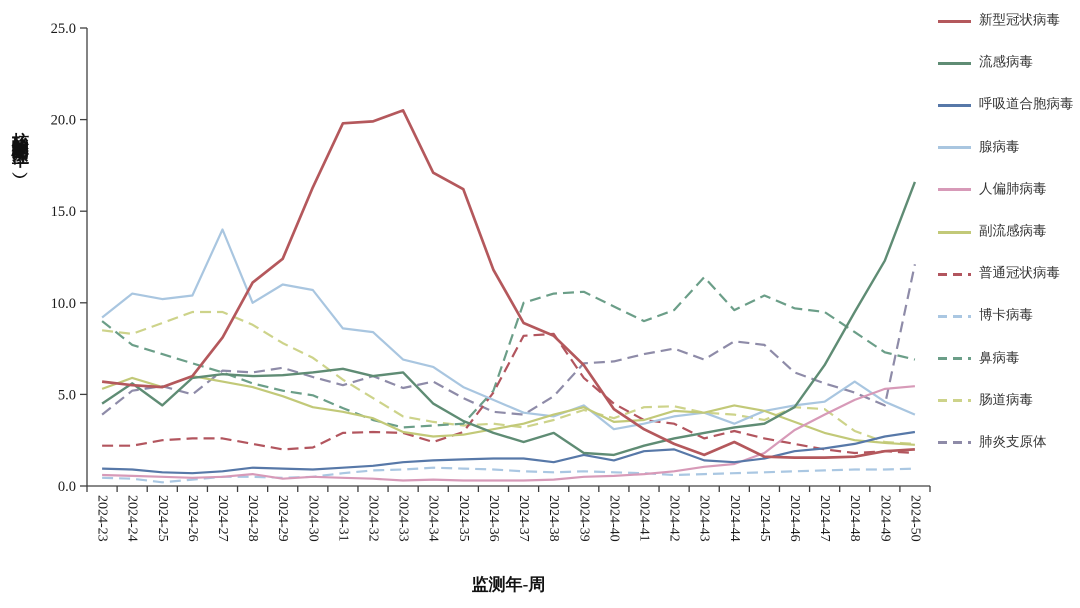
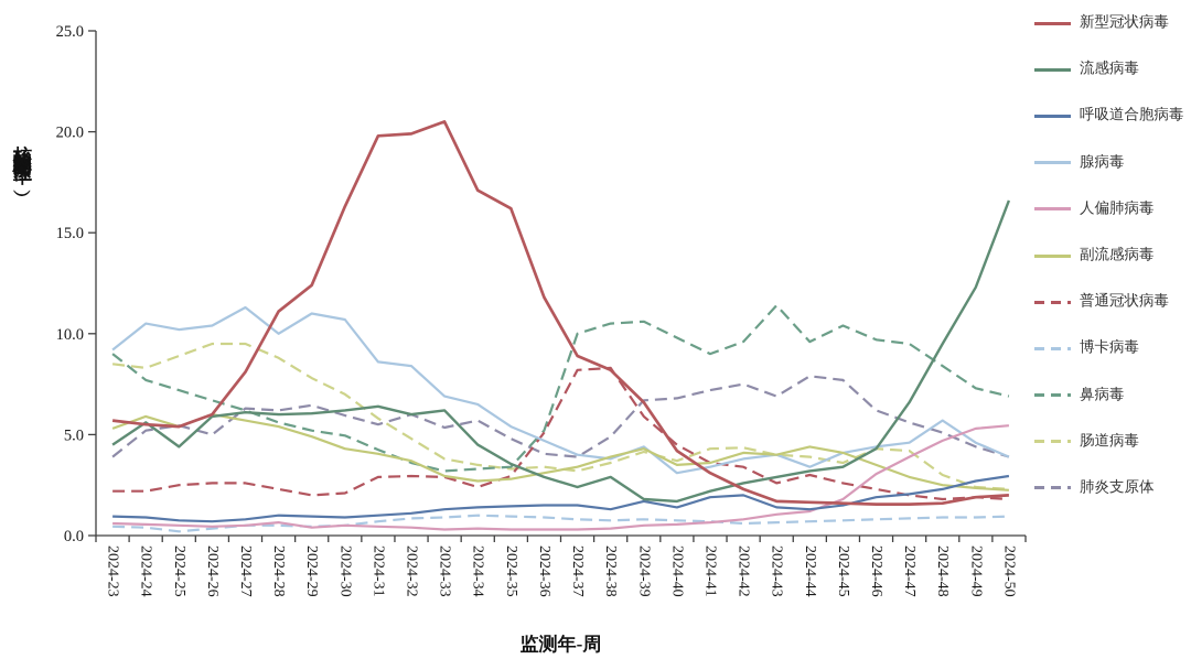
腺病毒/2024-27: 14.0 -> 11.3
新型冠状病毒/2024-44: 2.4 -> 1.6
肺炎支原体/2024-50: 12.1 -> 3.9
